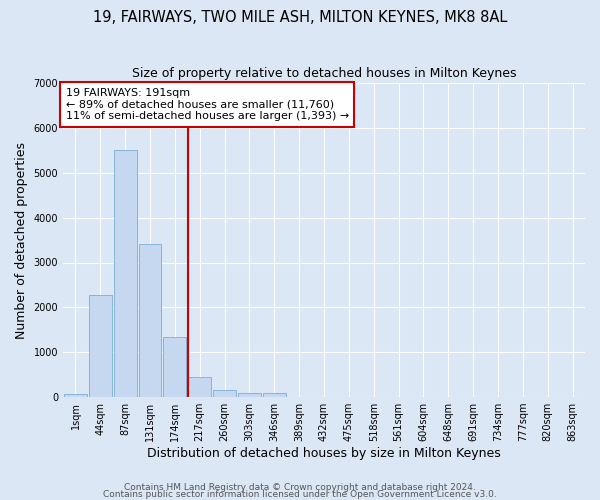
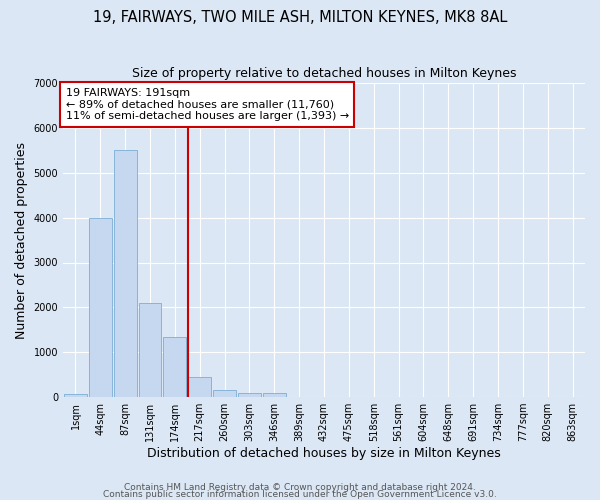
44sqm: 2280 -> 4000
131sqm: 3420 -> 2100
